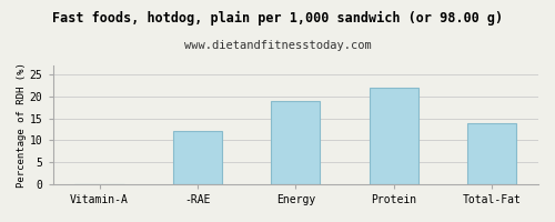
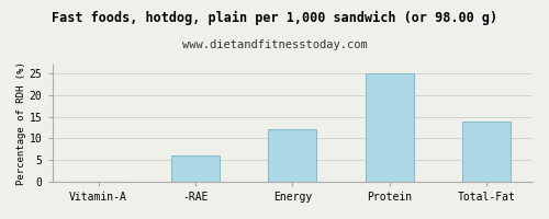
-RAE: 12 -> 6
Energy: 19 -> 12
Protein: 22 -> 25
